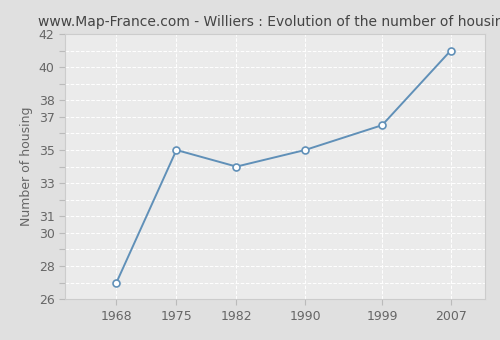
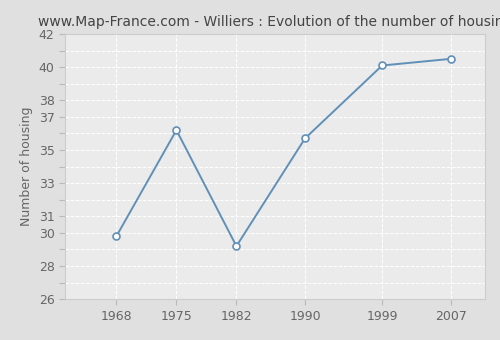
1968: 27.0 -> 29.8
1975: 35.0 -> 36.2
1982: 34.0 -> 29.2
1990: 35.0 -> 35.7
1999: 36.5 -> 40.1
2007: 41.0 -> 40.5
